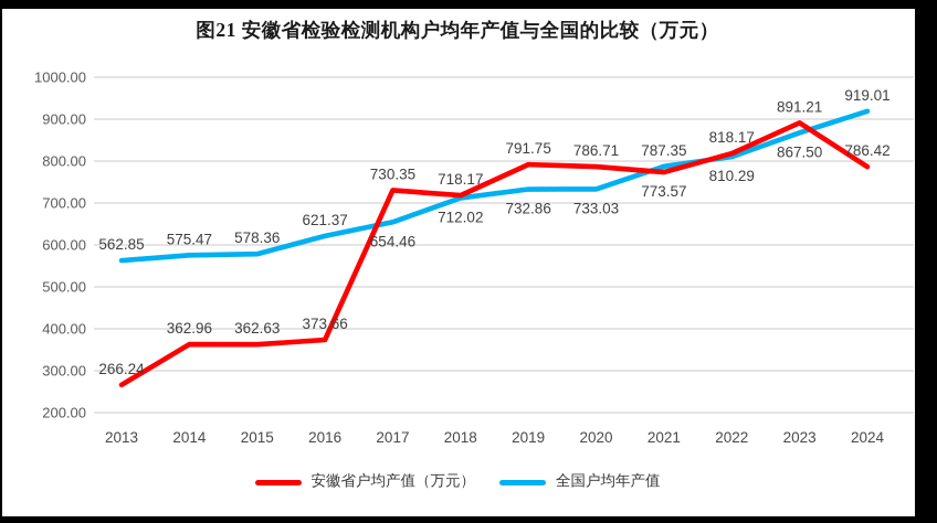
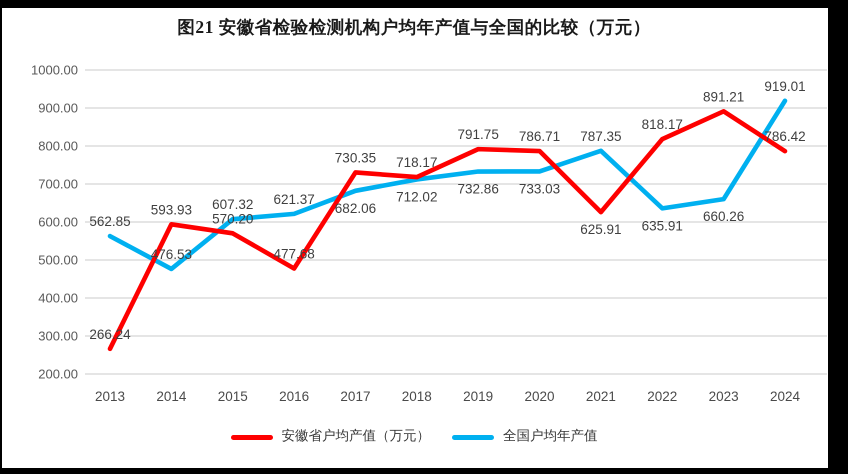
安徽省户均产值（万元）/2014: 362.96 -> 593.93
全国户均年产值/2014: 575.47 -> 476.53
安徽省户均产值（万元）/2015: 362.63 -> 570.20
全国户均年产值/2015: 578.36 -> 607.32
安徽省户均产值（万元）/2016: 373.66 -> 477.68
全国户均年产值/2017: 654.46 -> 682.06
安徽省户均产值（万元）/2021: 773.57 -> 625.91
全国户均年产值/2022: 810.29 -> 635.91
全国户均年产值/2023: 867.50 -> 660.26
